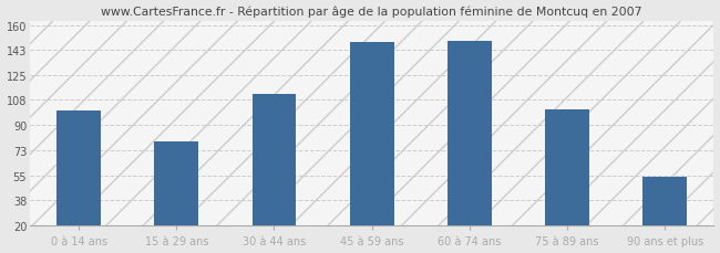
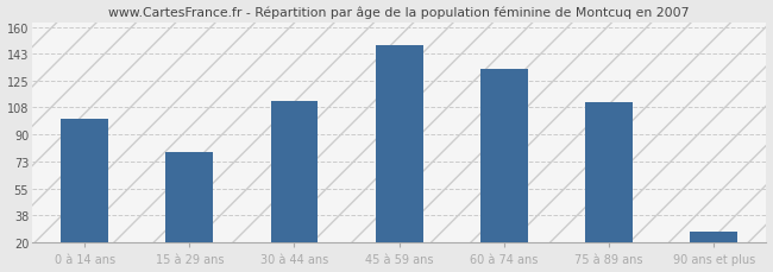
60 à 74 ans: 149 -> 133
75 à 89 ans: 101 -> 111
90 ans et plus: 54 -> 27
